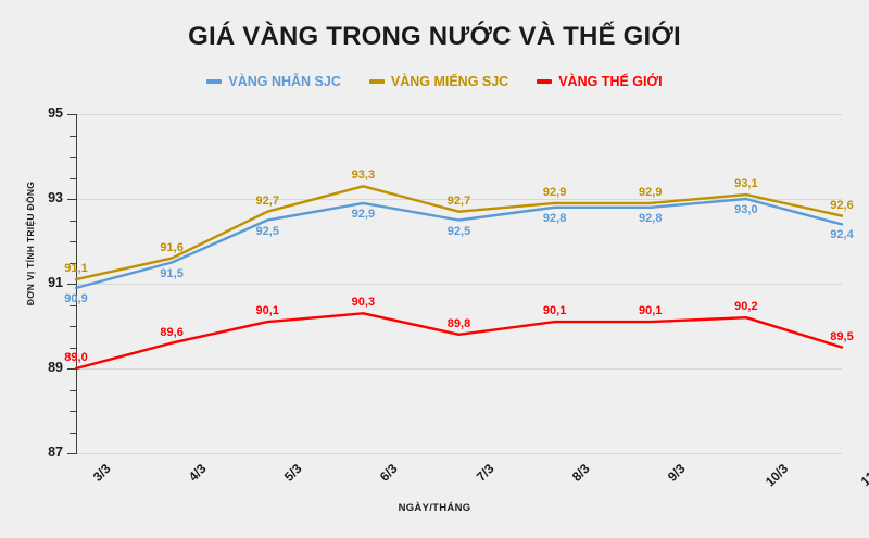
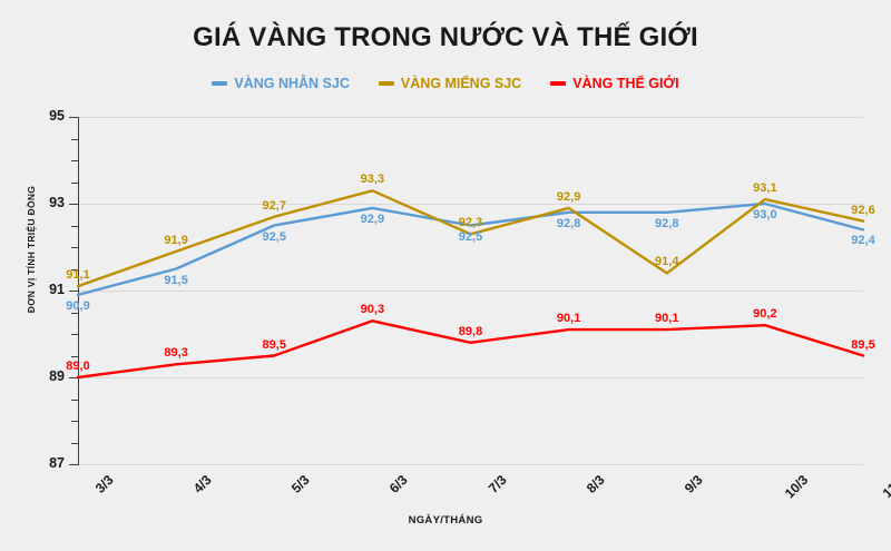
VÀNG MIẾNG SJC/4/3: 91,6 -> 91,9
VÀNG THẾ GIỚI/4/3: 89,6 -> 89,3
VÀNG THẾ GIỚI/5/3: 90,1 -> 89,5
VÀNG MIẾNG SJC/7/3: 92,7 -> 92,3
VÀNG MIẾNG SJC/9/3: 92,9 -> 91,4
